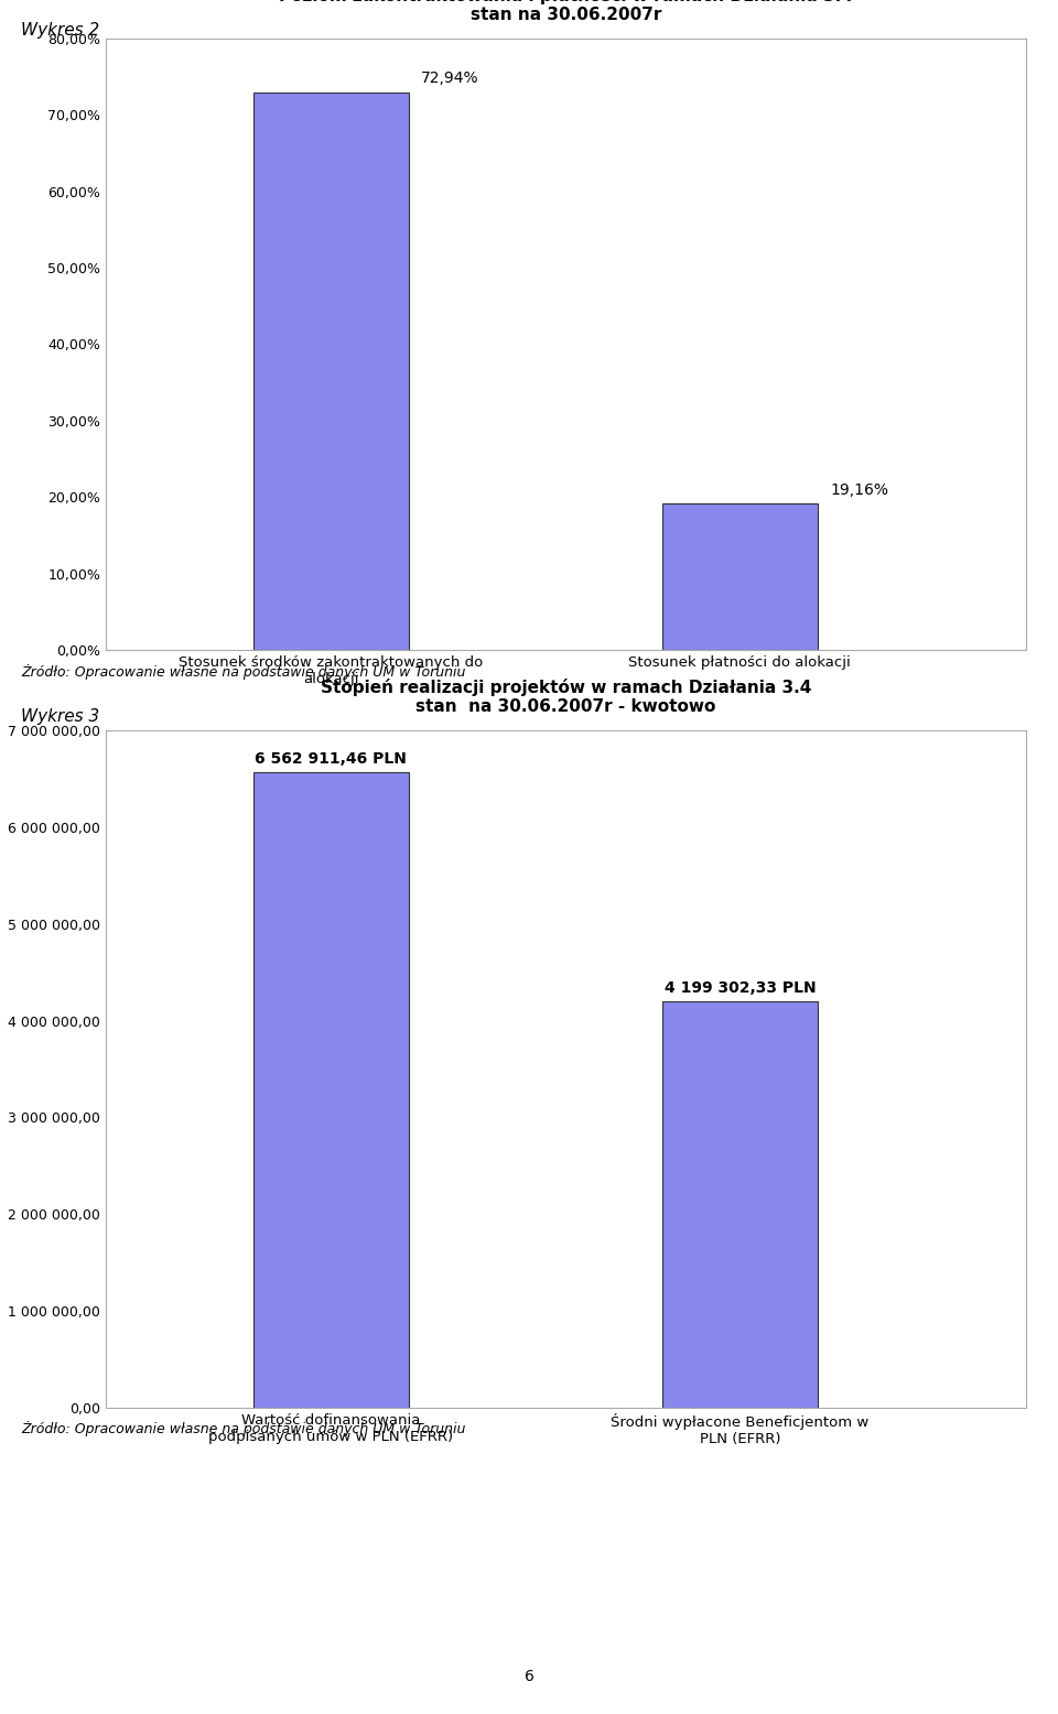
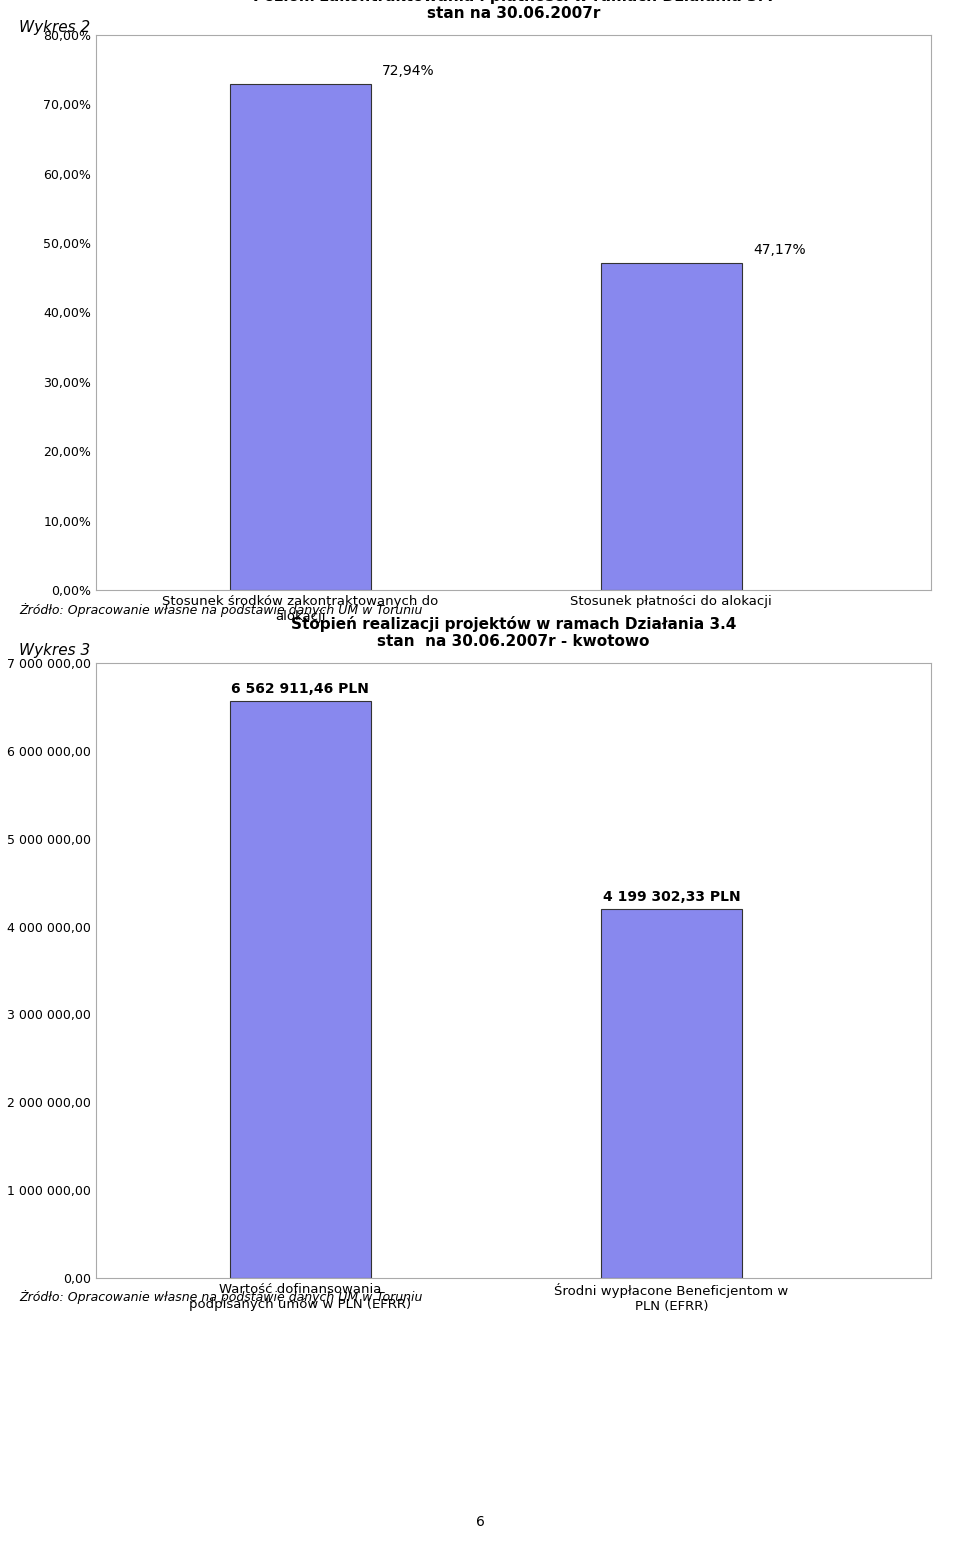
Stosunek płatności do alokacji: 19,16% -> 47,17%
